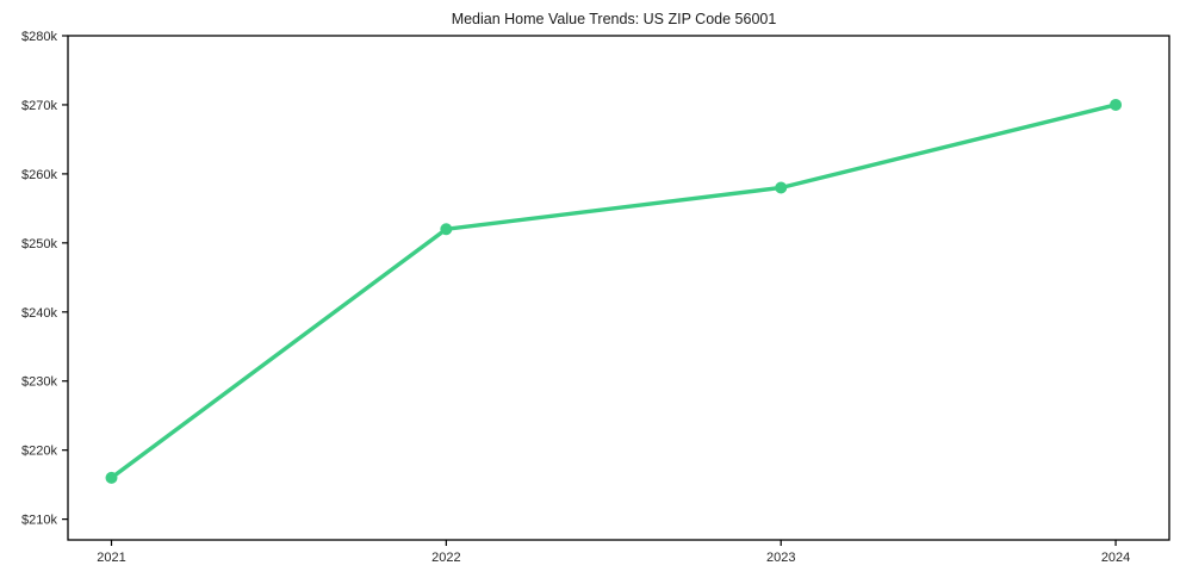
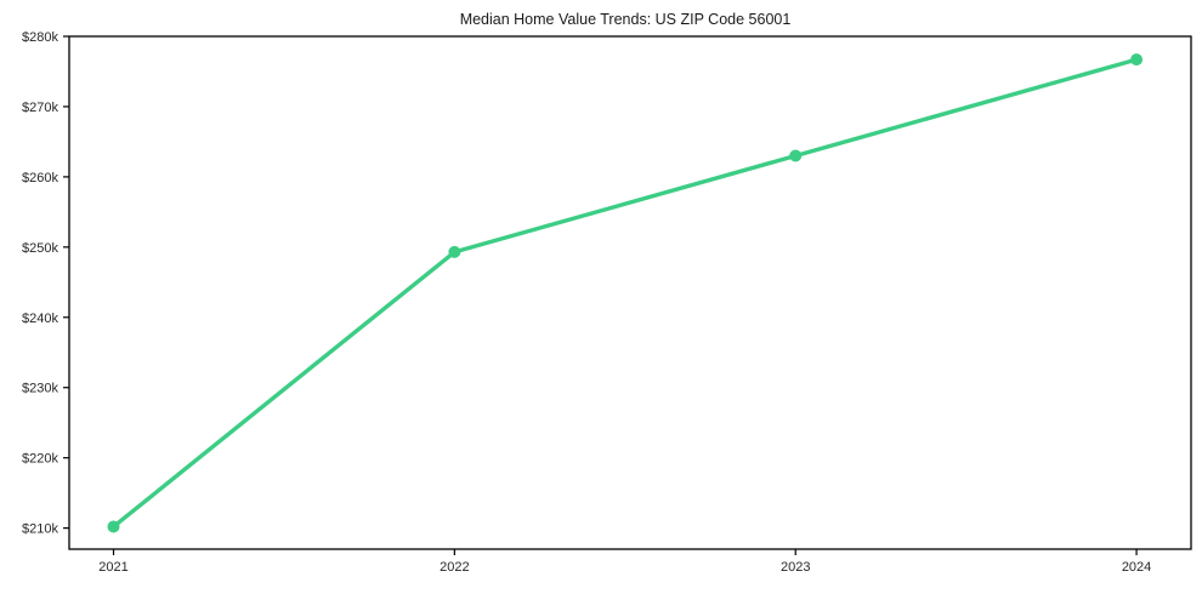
2021: $216k -> $210k
2022: $252k -> $249k
2023: $258k -> $263k
2024: $270k -> $277k
